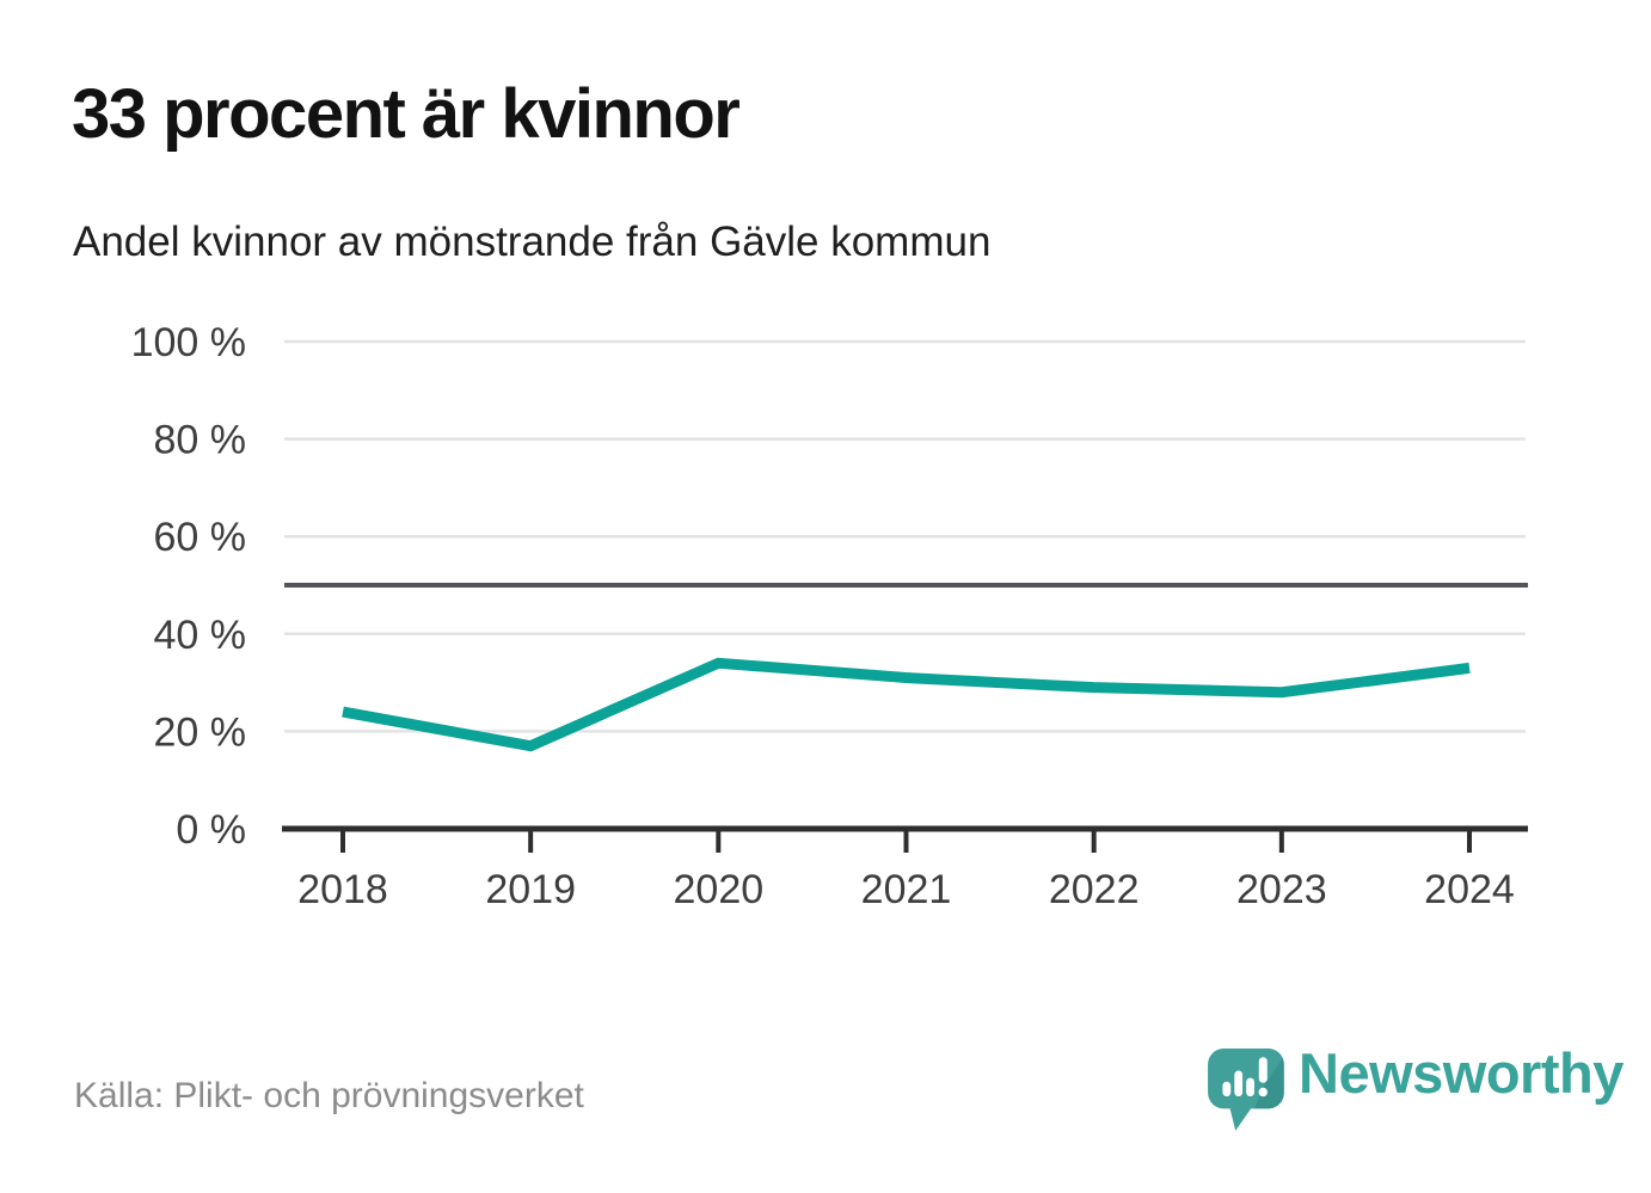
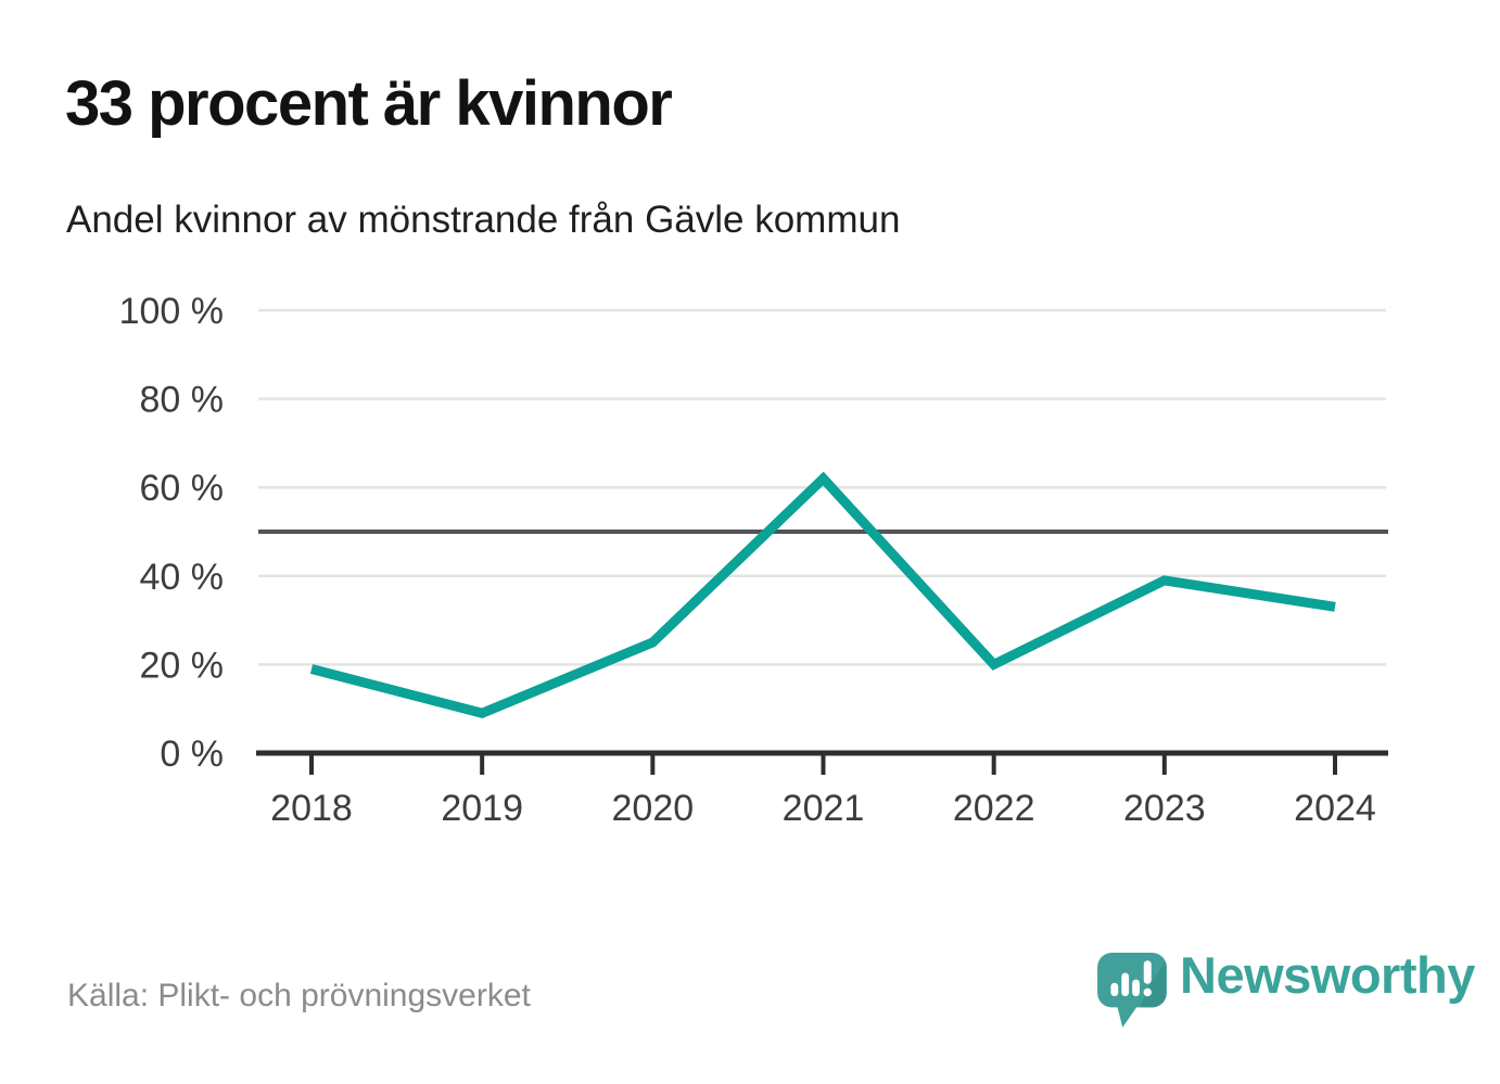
2018: 24% -> 19%
2019: 17% -> 9%
2020: 34% -> 25%
2021: 31% -> 62%
2022: 29% -> 20%
2023: 28% -> 39%
